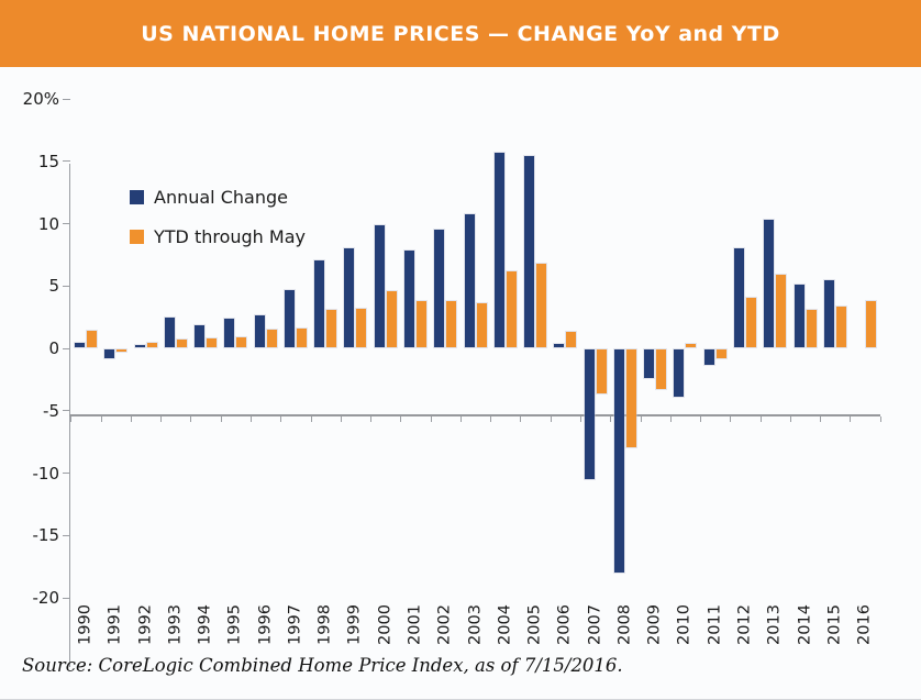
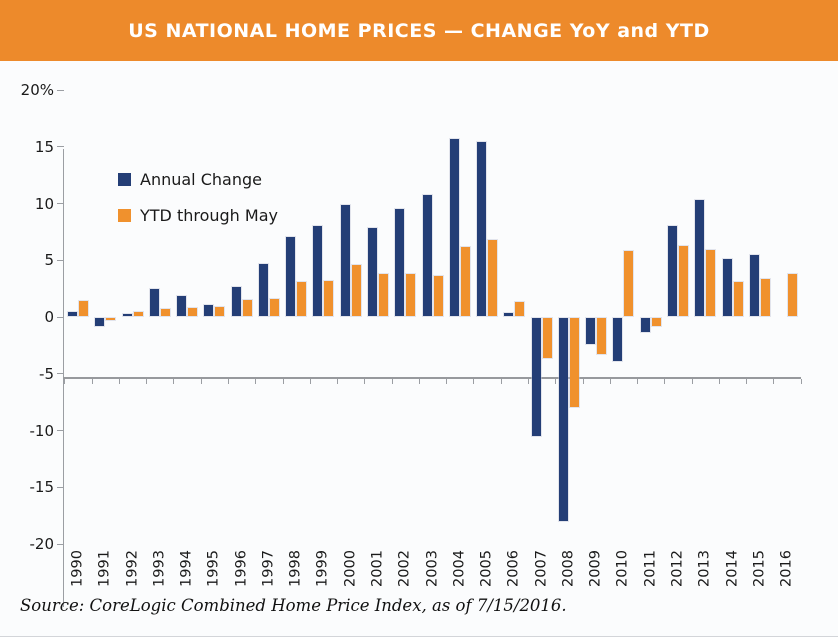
Annual Change/1995: 2.3% -> 1.0%
YTD through May/2010: 0.3% -> 5.7%
YTD through May/2012: 4.0% -> 6.2%
